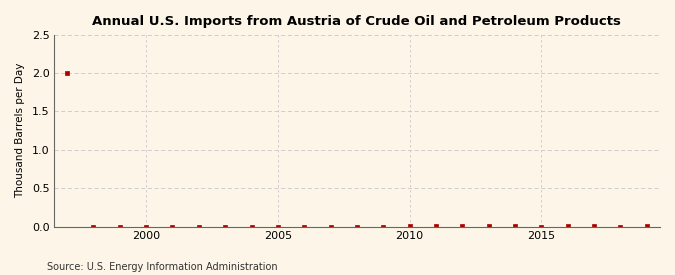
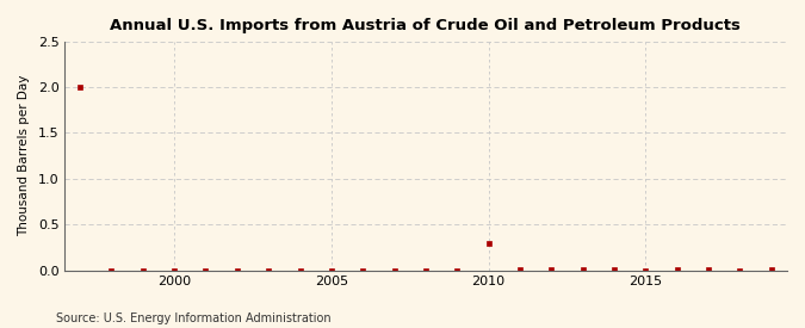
2010: 0.01 -> 0.30
